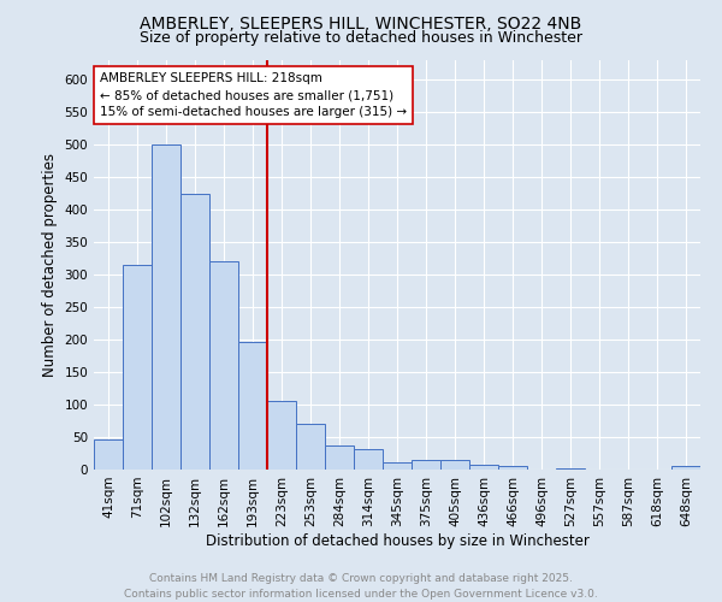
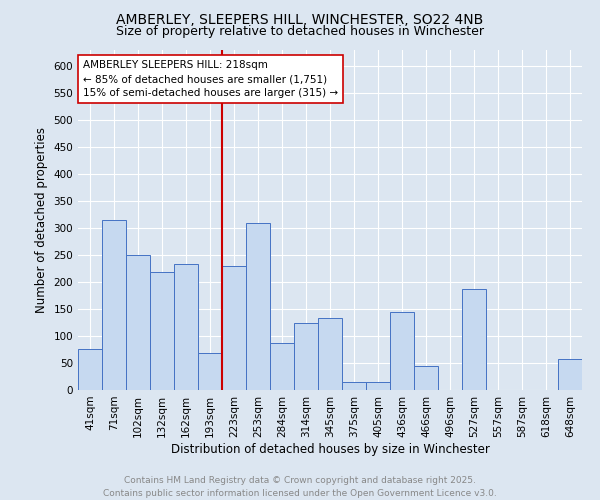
41sqm: 46 -> 76
102sqm: 500 -> 250
132sqm: 425 -> 218
162sqm: 320 -> 234
193sqm: 196 -> 68
223sqm: 105 -> 230
253sqm: 70 -> 310
284sqm: 37 -> 88
314sqm: 31 -> 124
345sqm: 12 -> 134
436sqm: 8 -> 144
466sqm: 5 -> 44
527sqm: 1 -> 188
648sqm: 5 -> 58
